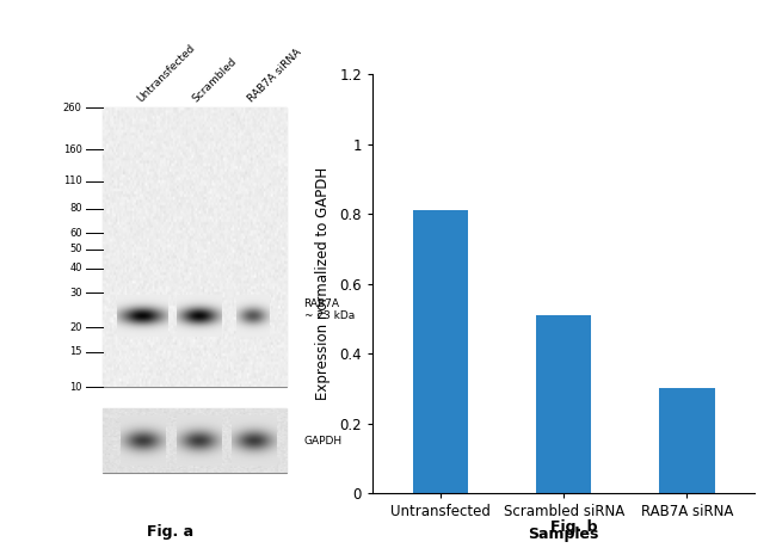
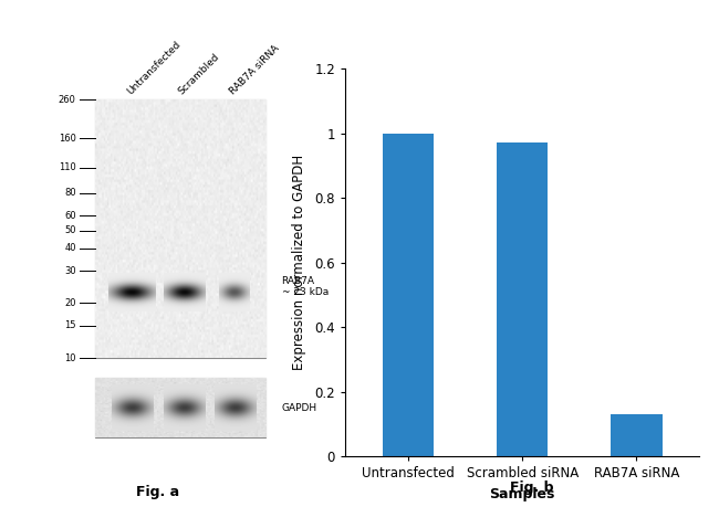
Untransfected: 0.81 -> 1.00
Scrambled siRNA: 0.51 -> 0.97
RAB7A siRNA: 0.30 -> 0.13
